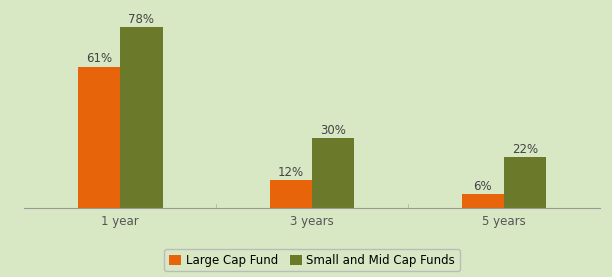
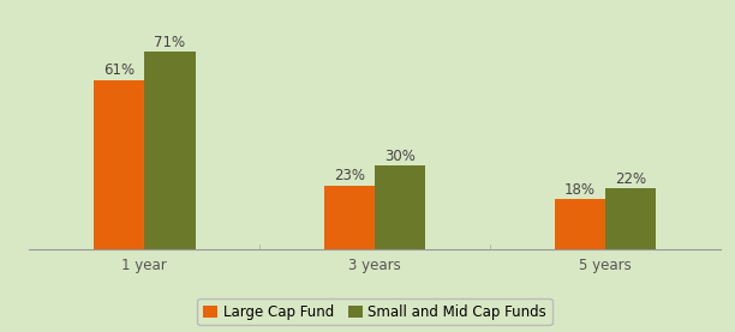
Small and Mid Cap Funds/1 year: 78% -> 71%
Large Cap Fund/3 years: 12% -> 23%
Large Cap Fund/5 years: 6% -> 18%
